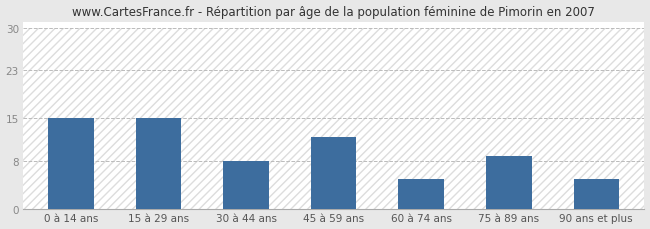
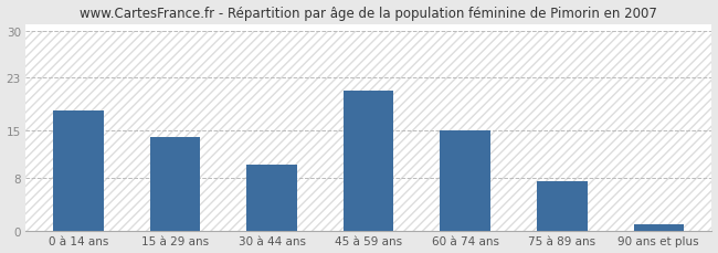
0 à 14 ans: 15.0 -> 18.0
15 à 29 ans: 15.0 -> 14.0
30 à 44 ans: 8.0 -> 10.0
45 à 59 ans: 12.0 -> 21.0
60 à 74 ans: 5.0 -> 15.0
75 à 89 ans: 8.8 -> 7.5
90 ans et plus: 5.0 -> 1.0
